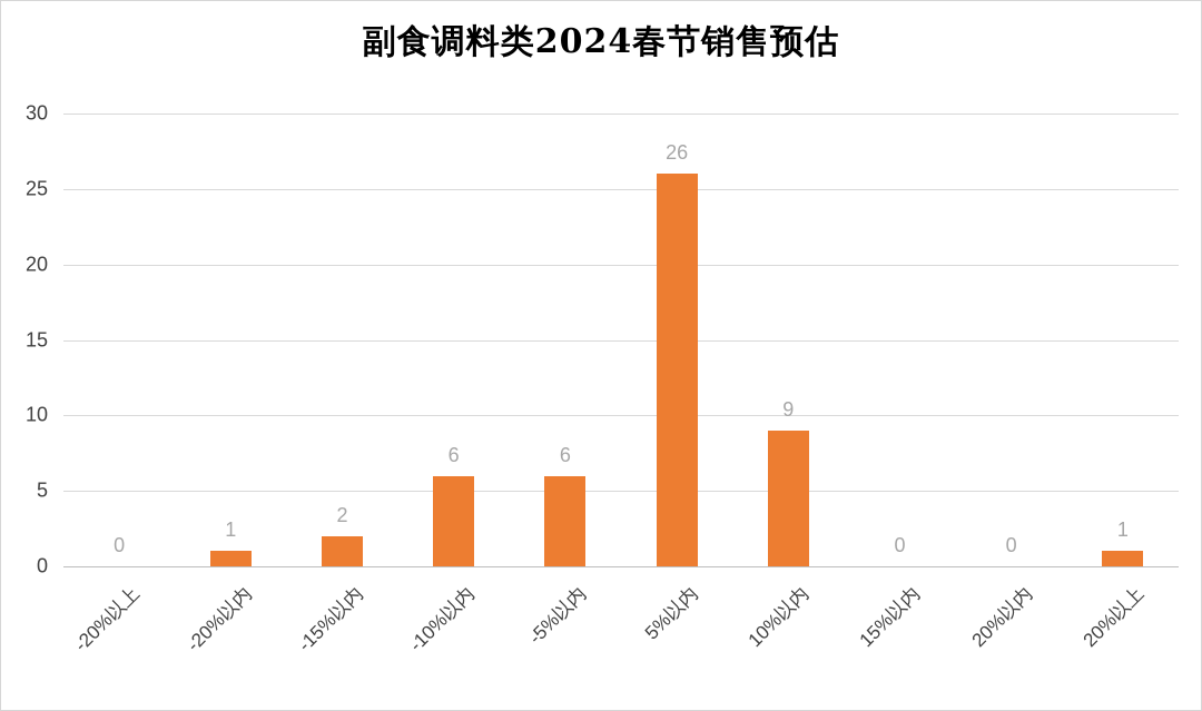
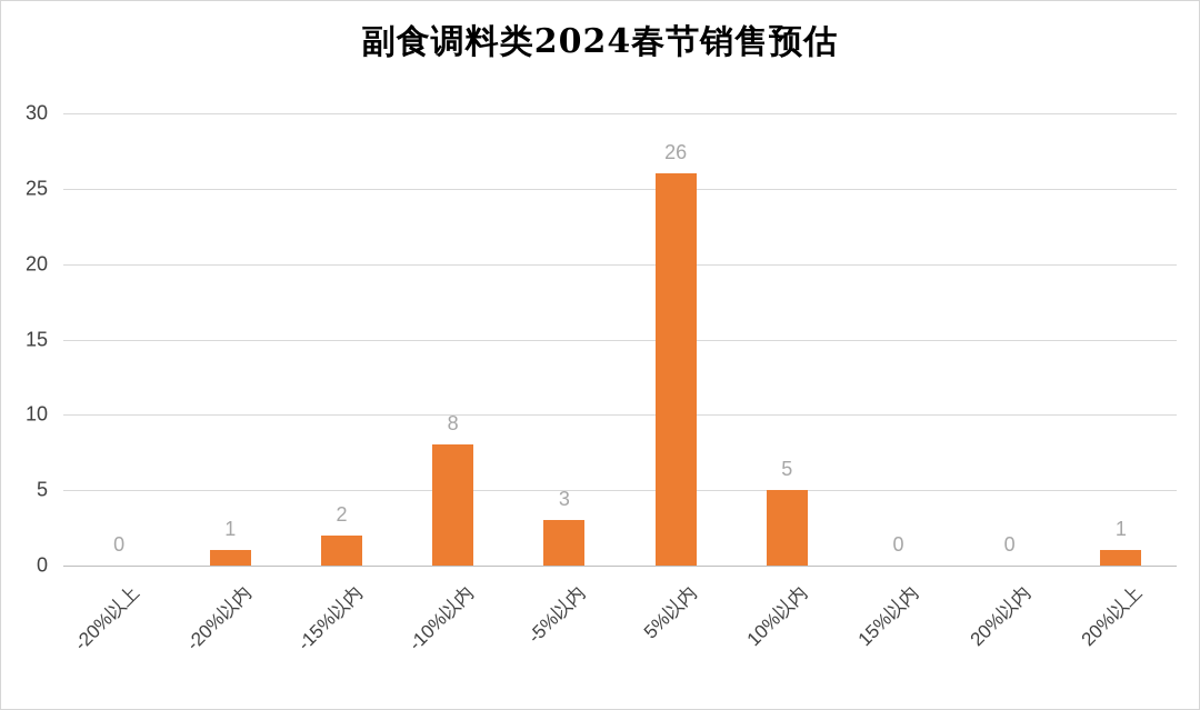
-10%以内: 6 -> 8
-5%以内: 6 -> 3
10%以内: 9 -> 5
